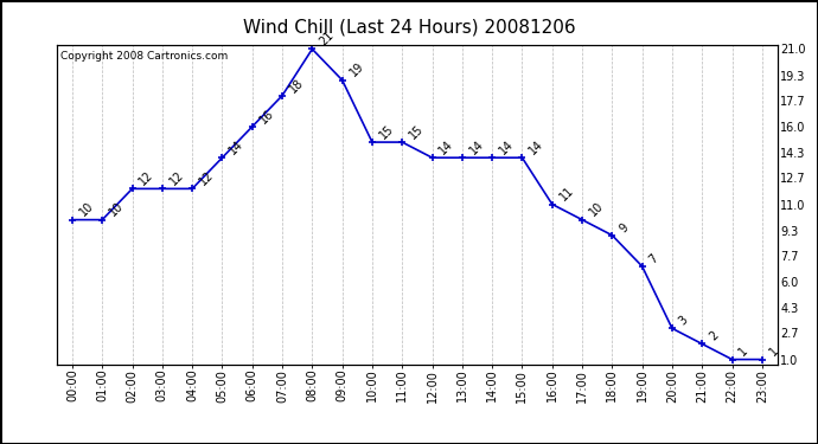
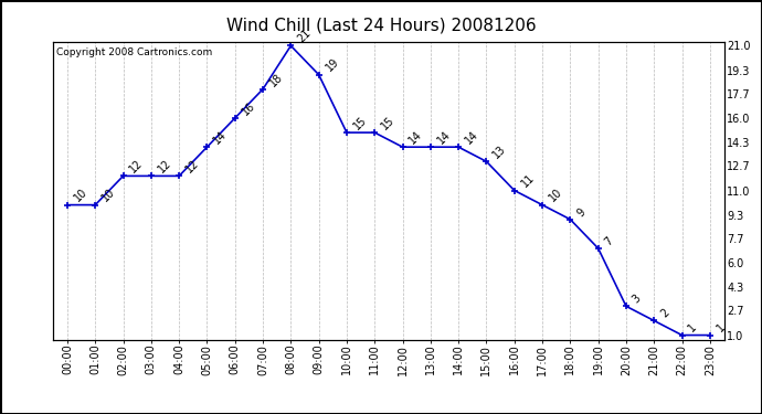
15:00: 14 -> 13
